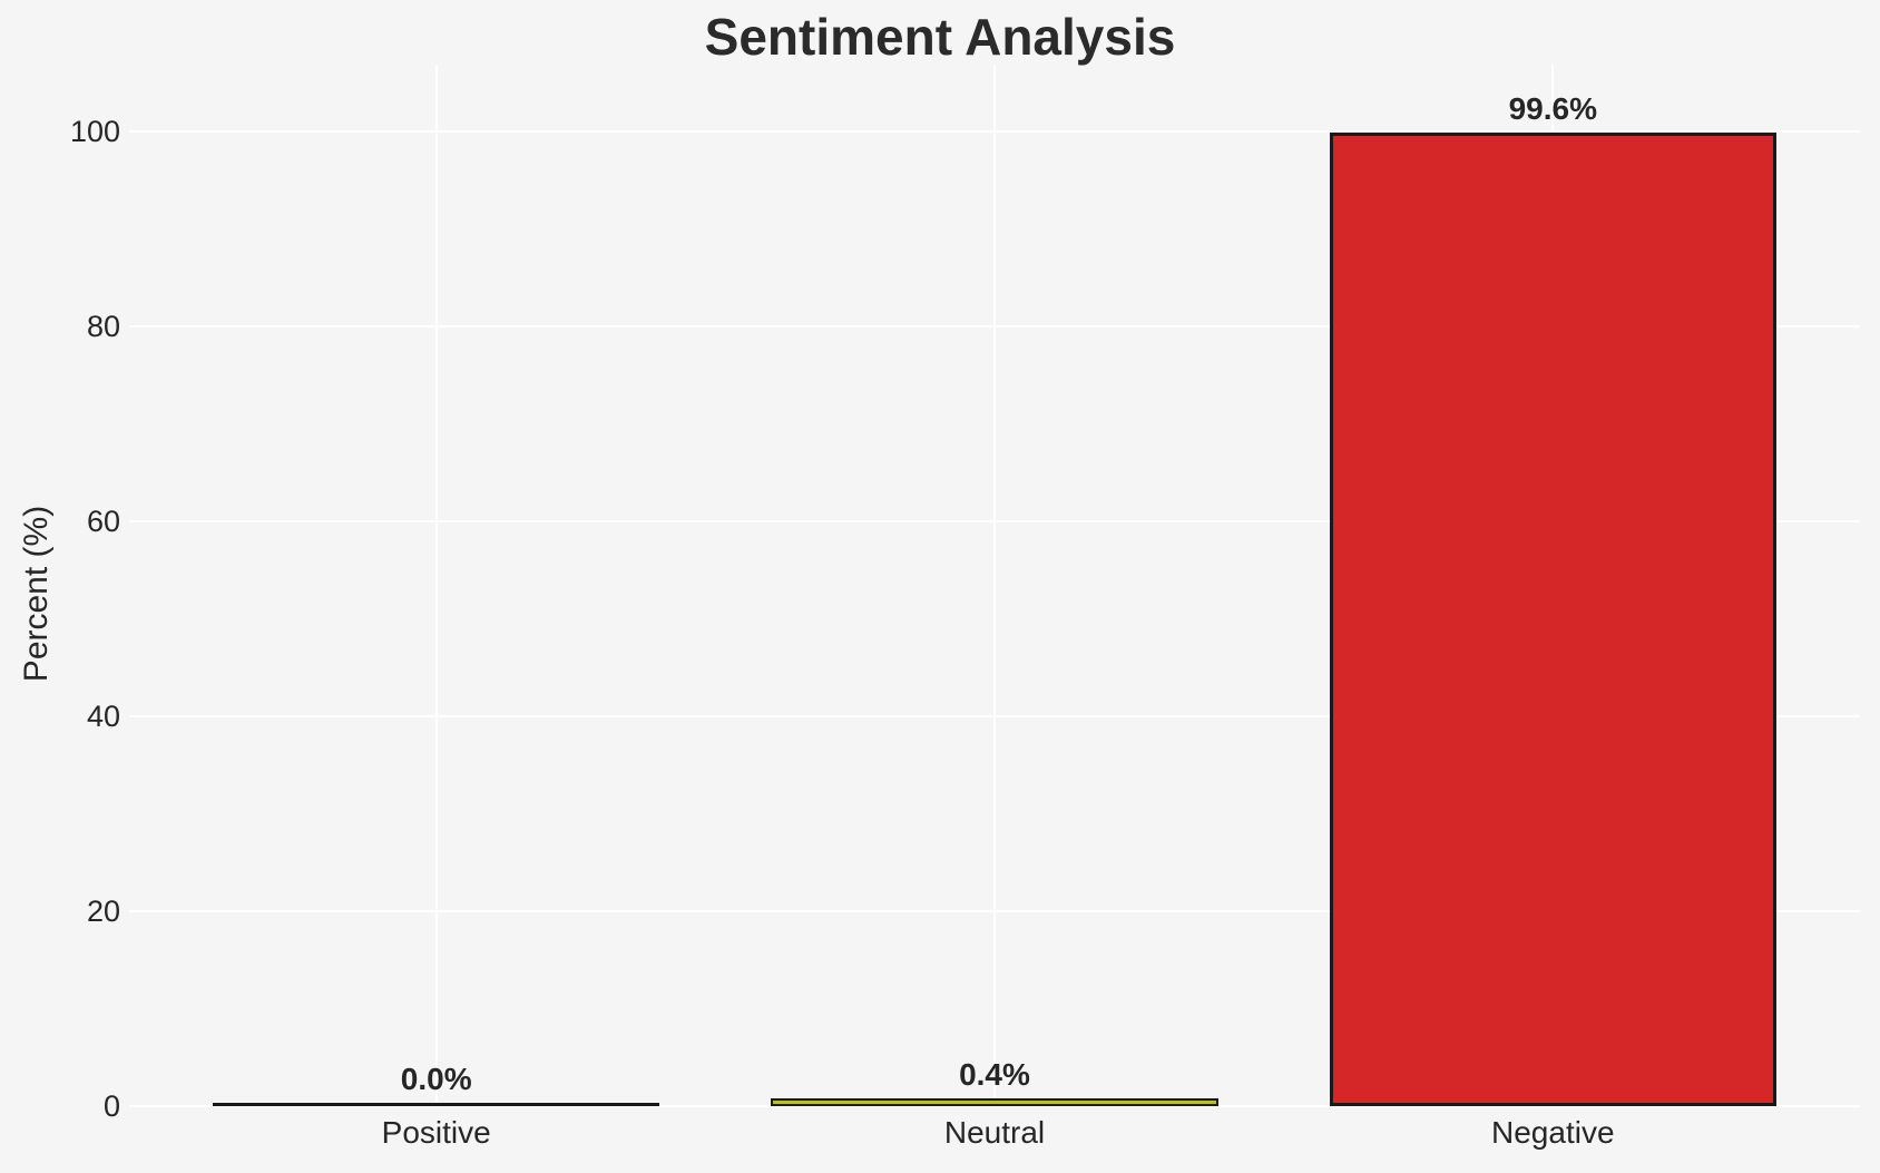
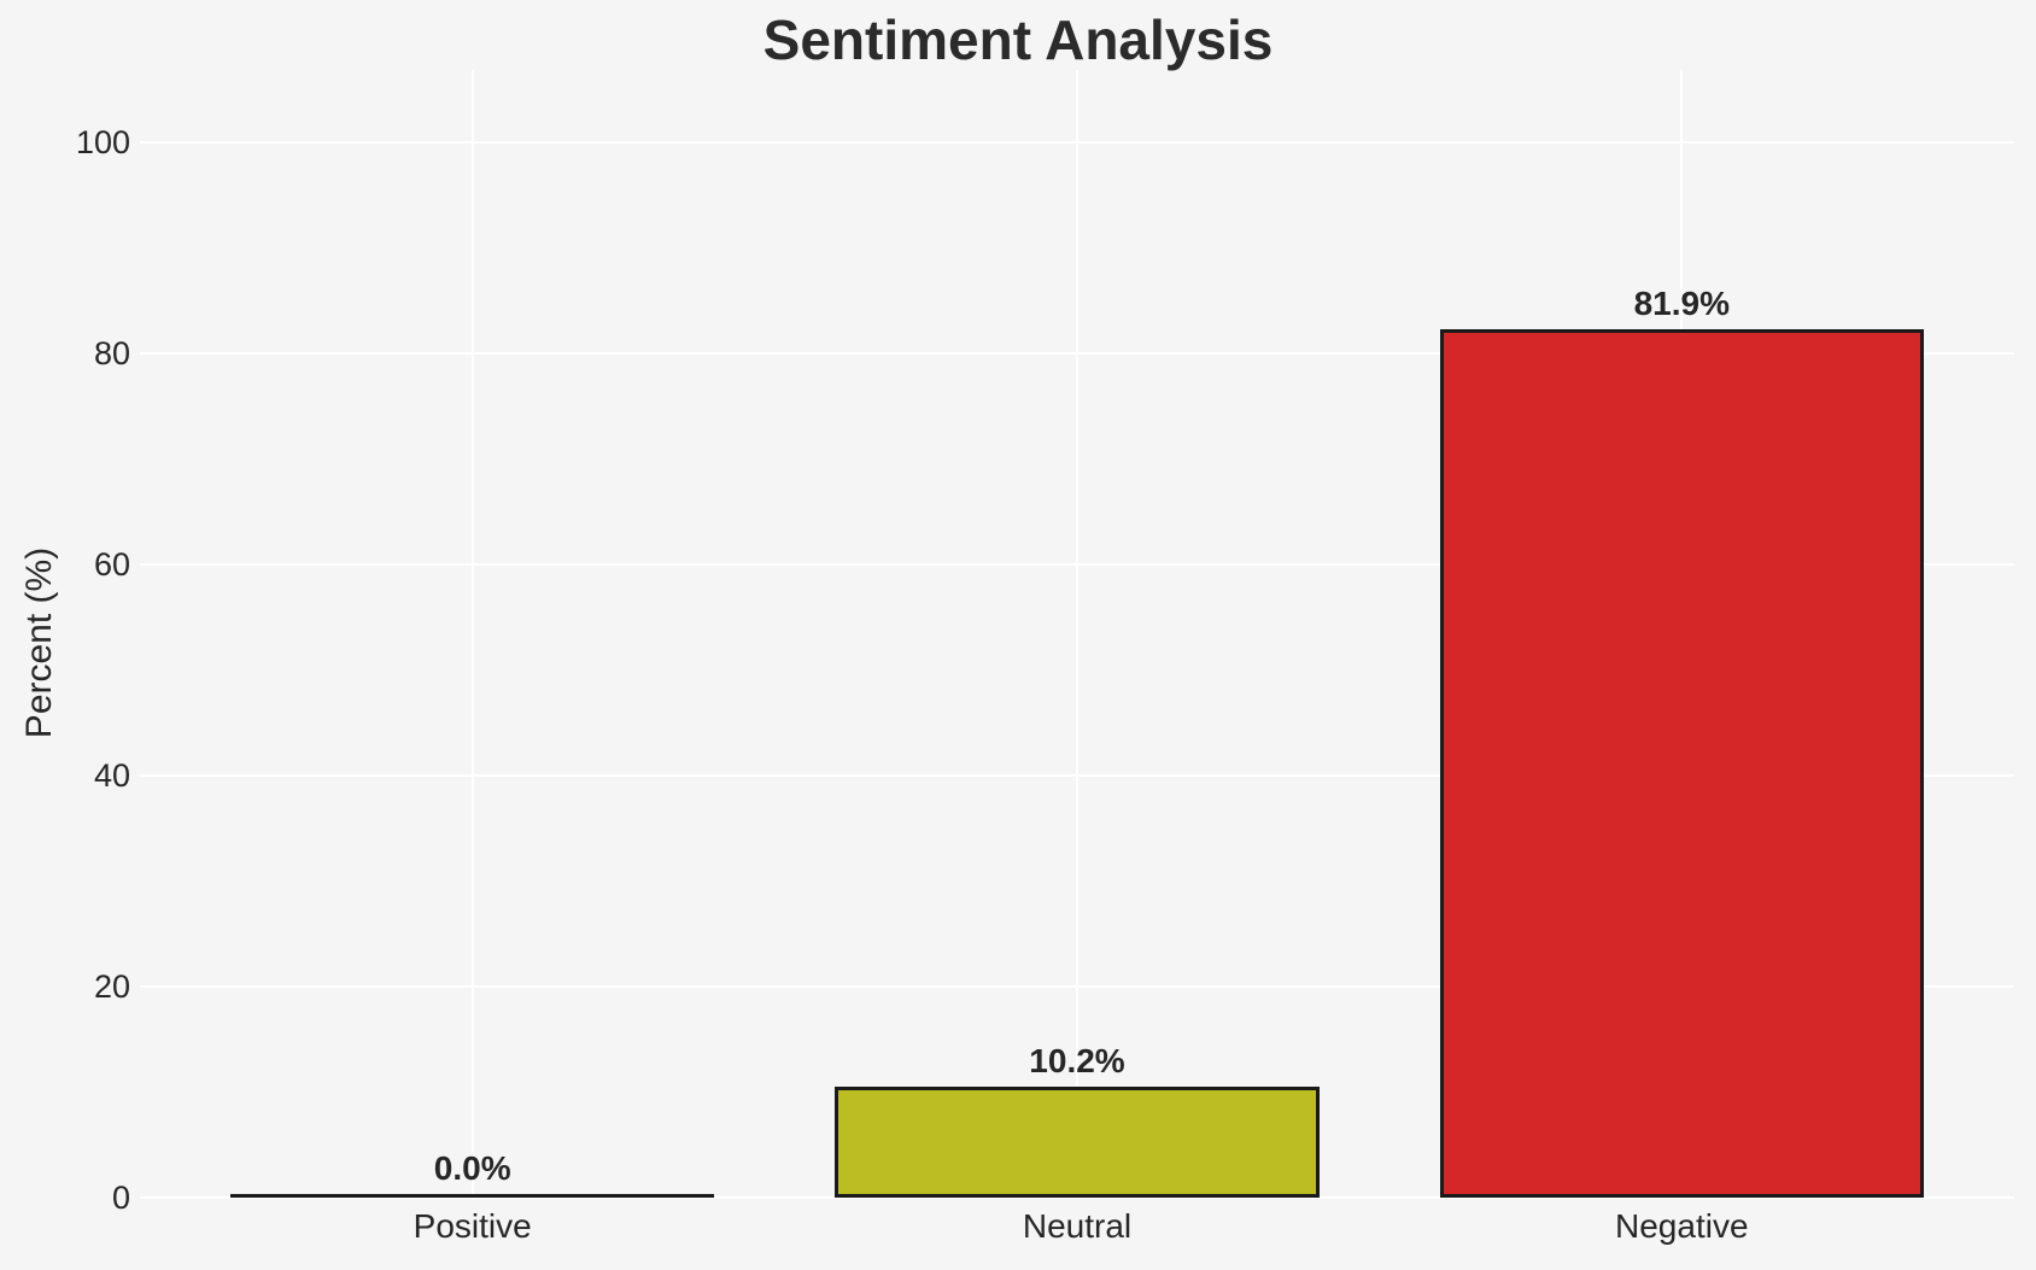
Neutral: 0.4% -> 10.2%
Negative: 99.6% -> 81.9%
